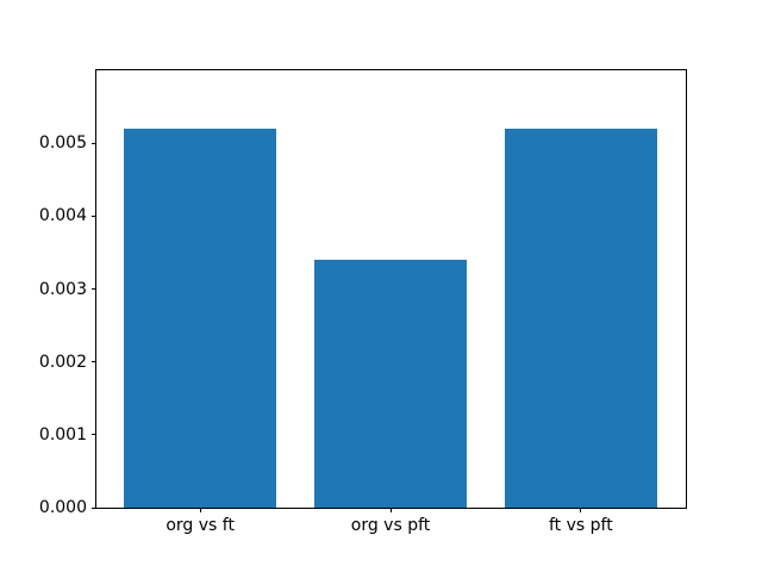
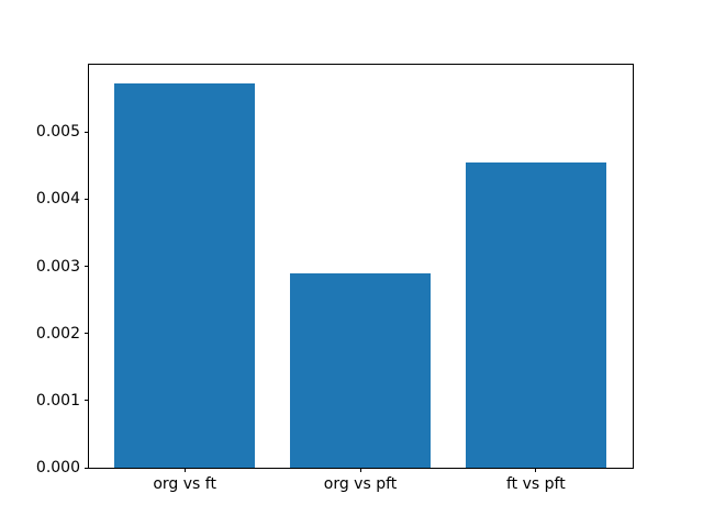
org vs ft: 0.0052 -> 0.0057
org vs pft: 0.0034 -> 0.0029
ft vs pft: 0.0052 -> 0.0046
